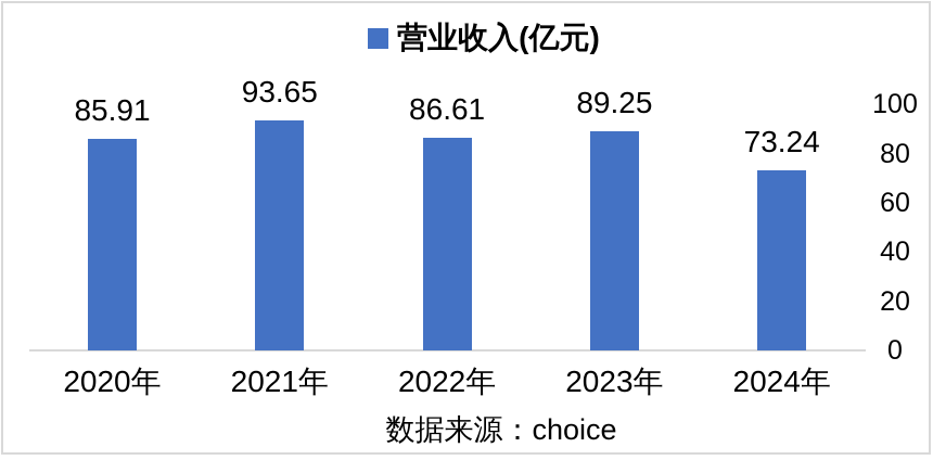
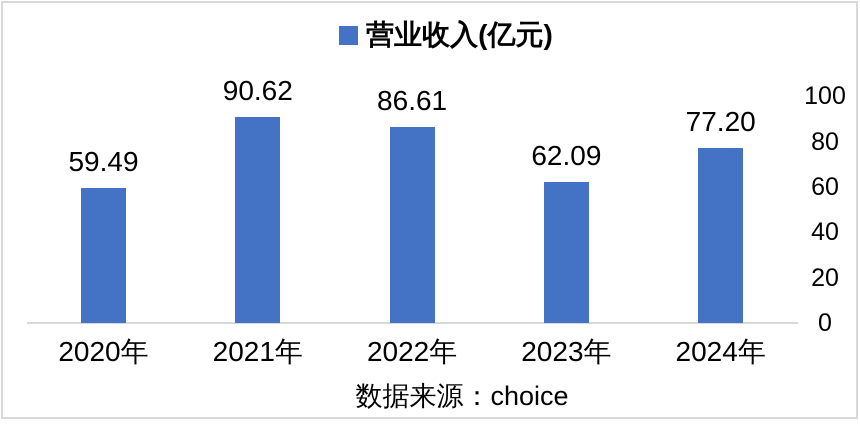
2020年: 85.91 -> 59.49
2021年: 93.65 -> 90.62
2023年: 89.25 -> 62.09
2024年: 73.24 -> 77.20
